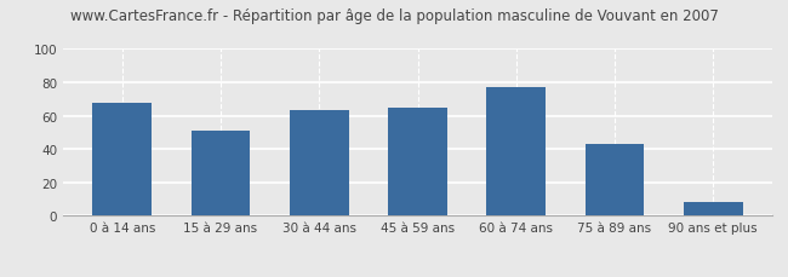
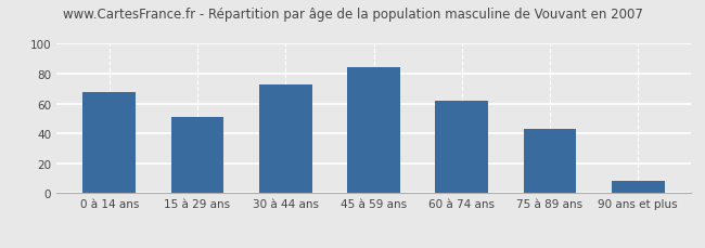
30 à 44 ans: 63 -> 73
45 à 59 ans: 65 -> 84
60 à 74 ans: 77 -> 62
